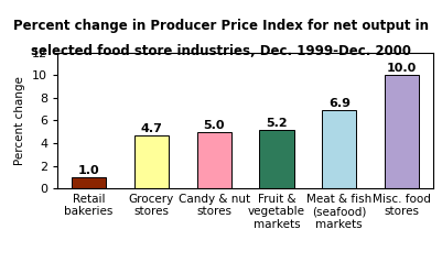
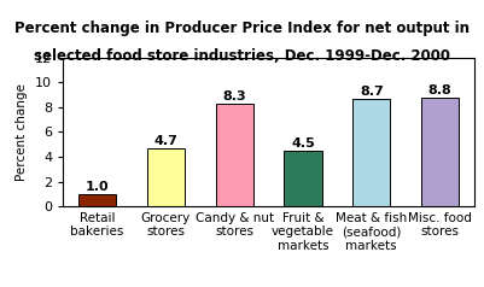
Candy & nut stores: 5.0 -> 8.3
Fruit & vegetable markets: 5.2 -> 4.5
Meat & fish (seafood) markets: 6.9 -> 8.7
Misc. food stores: 10.0 -> 8.8
